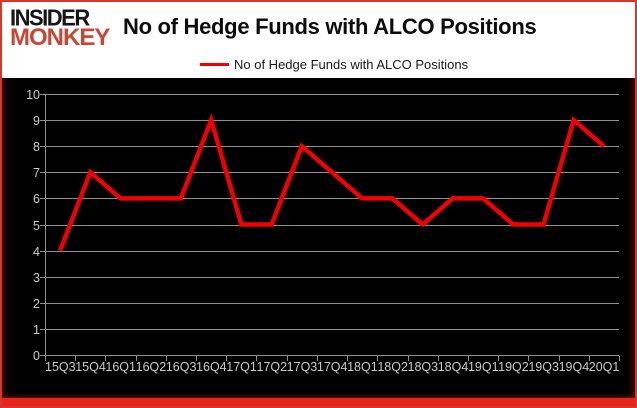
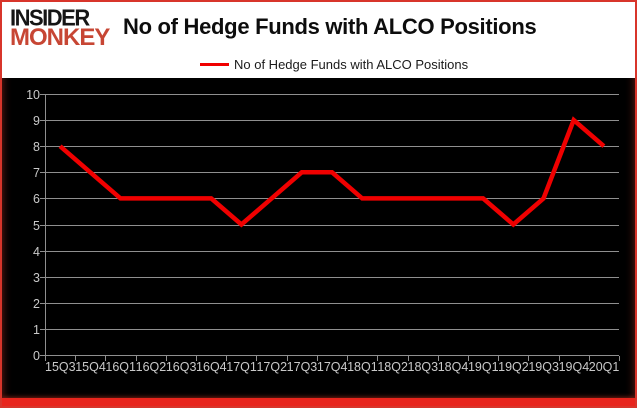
15Q3: 4 -> 8
16Q4: 9 -> 6
17Q2: 5 -> 6
17Q3: 8 -> 7
18Q3: 5 -> 6
19Q3: 5 -> 6
